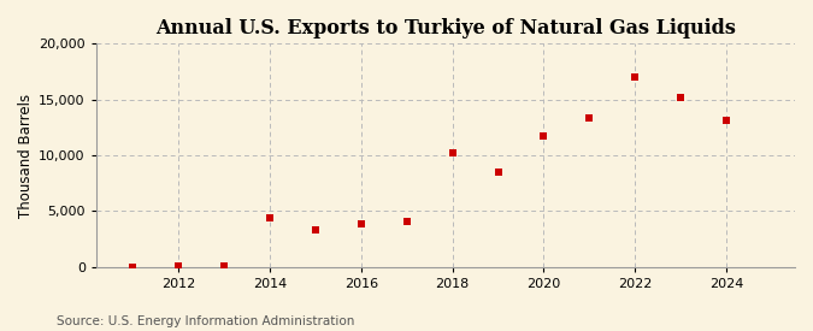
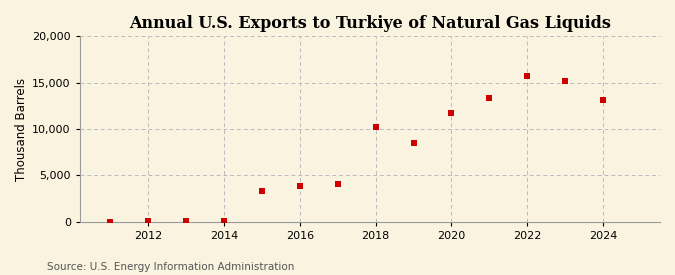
2014: 4,400 -> 0
2022: 17,000 -> 15,700
